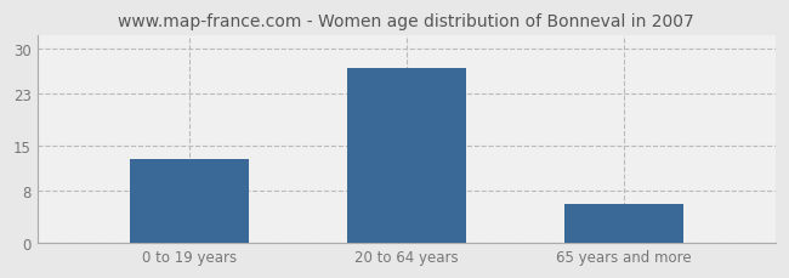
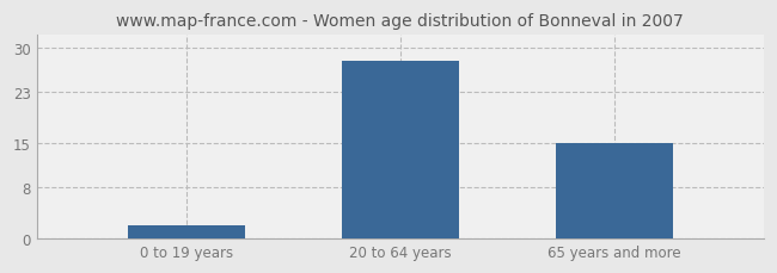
0 to 19 years: 13 -> 2
20 to 64 years: 27 -> 28
65 years and more: 6 -> 15
